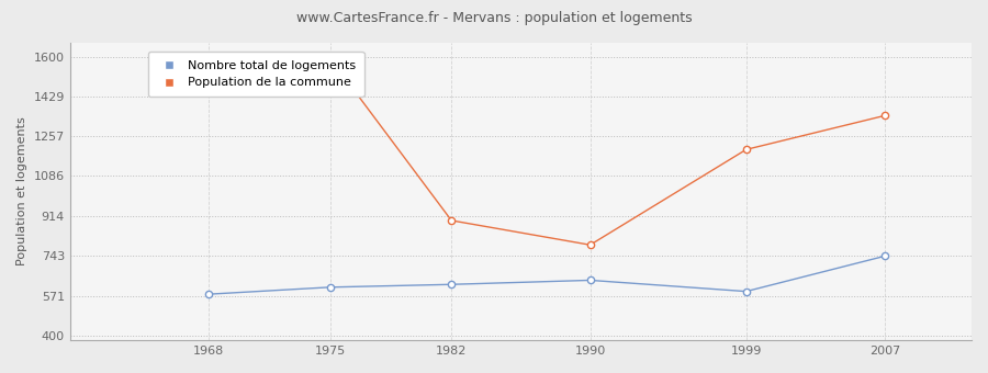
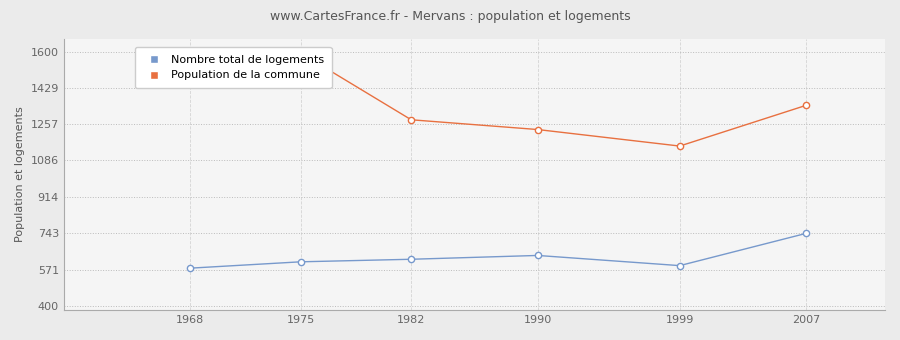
Population de la commune/1982: 895 -> 1278
Population de la commune/1990: 790 -> 1232
Population de la commune/1999: 1200 -> 1154
